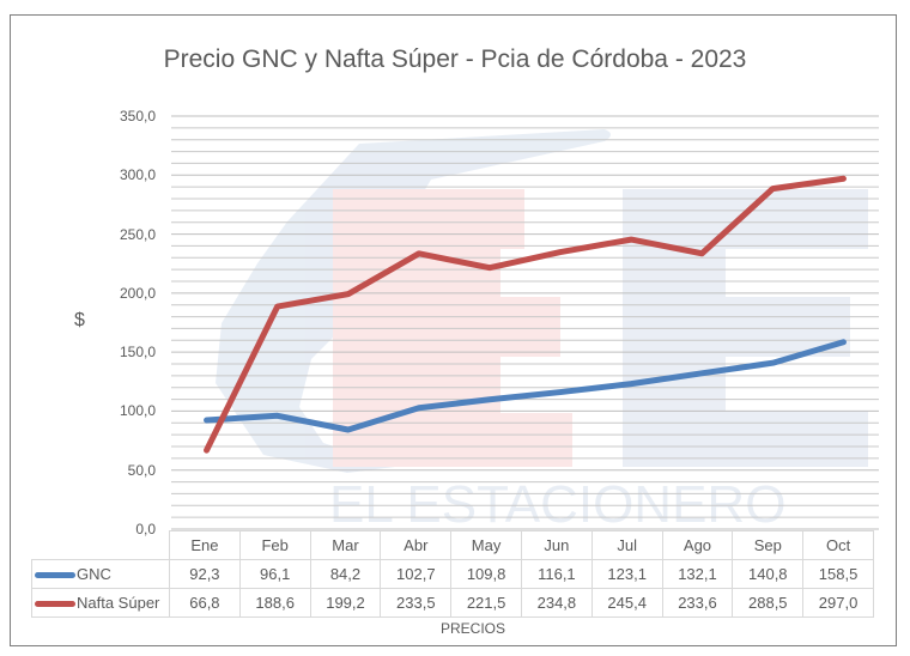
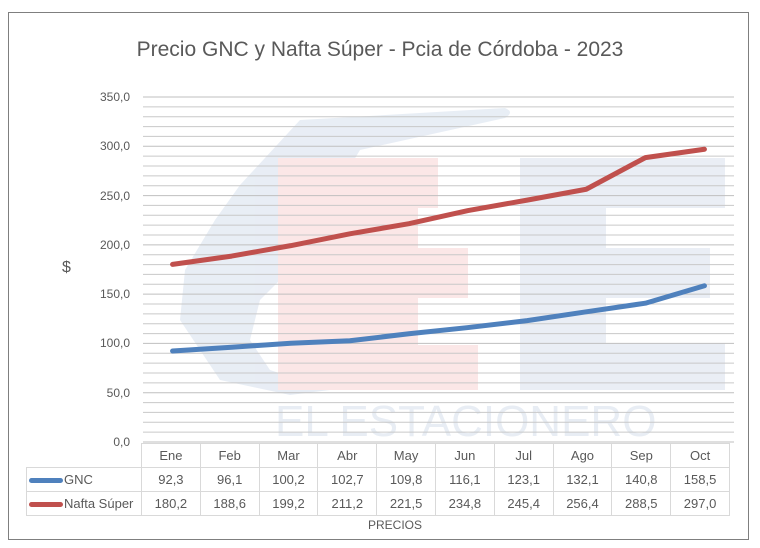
Nafta Súper/Ene: 66,8 -> 180,2
GNC/Mar: 84,2 -> 100,2
Nafta Súper/Abr: 233,5 -> 211,2
Nafta Súper/Ago: 233,6 -> 256,4
